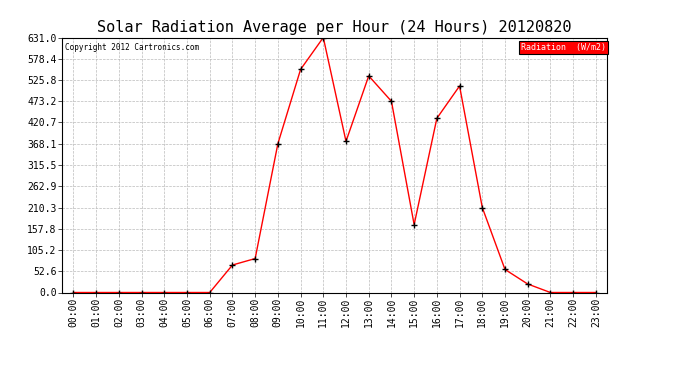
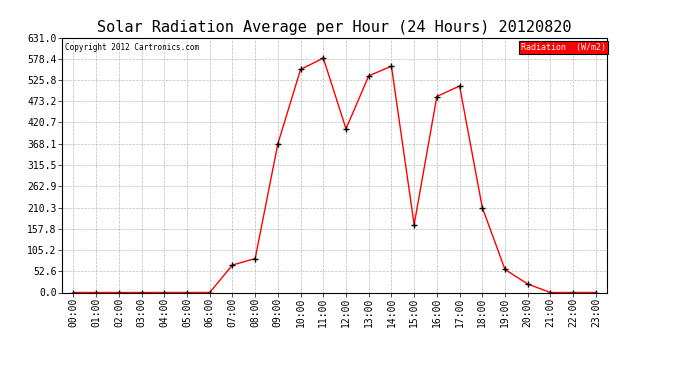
11:00: 631 -> 580
12:00: 374 -> 405
14:00: 473 -> 560
16:00: 431 -> 485
